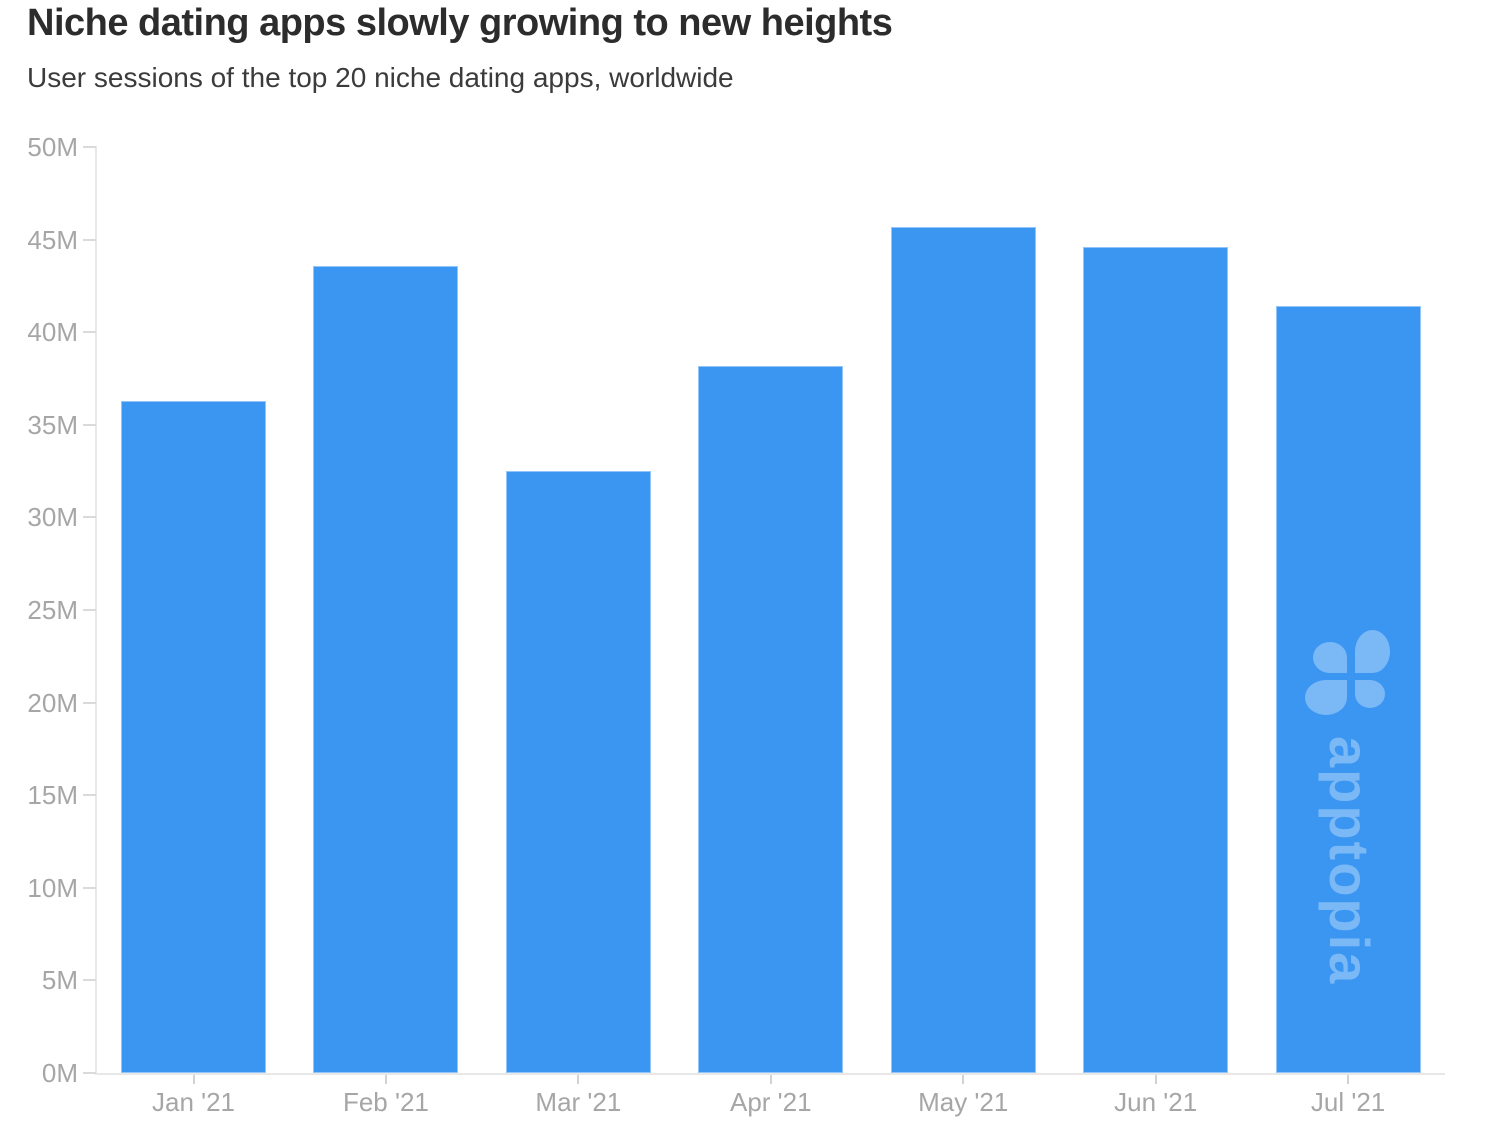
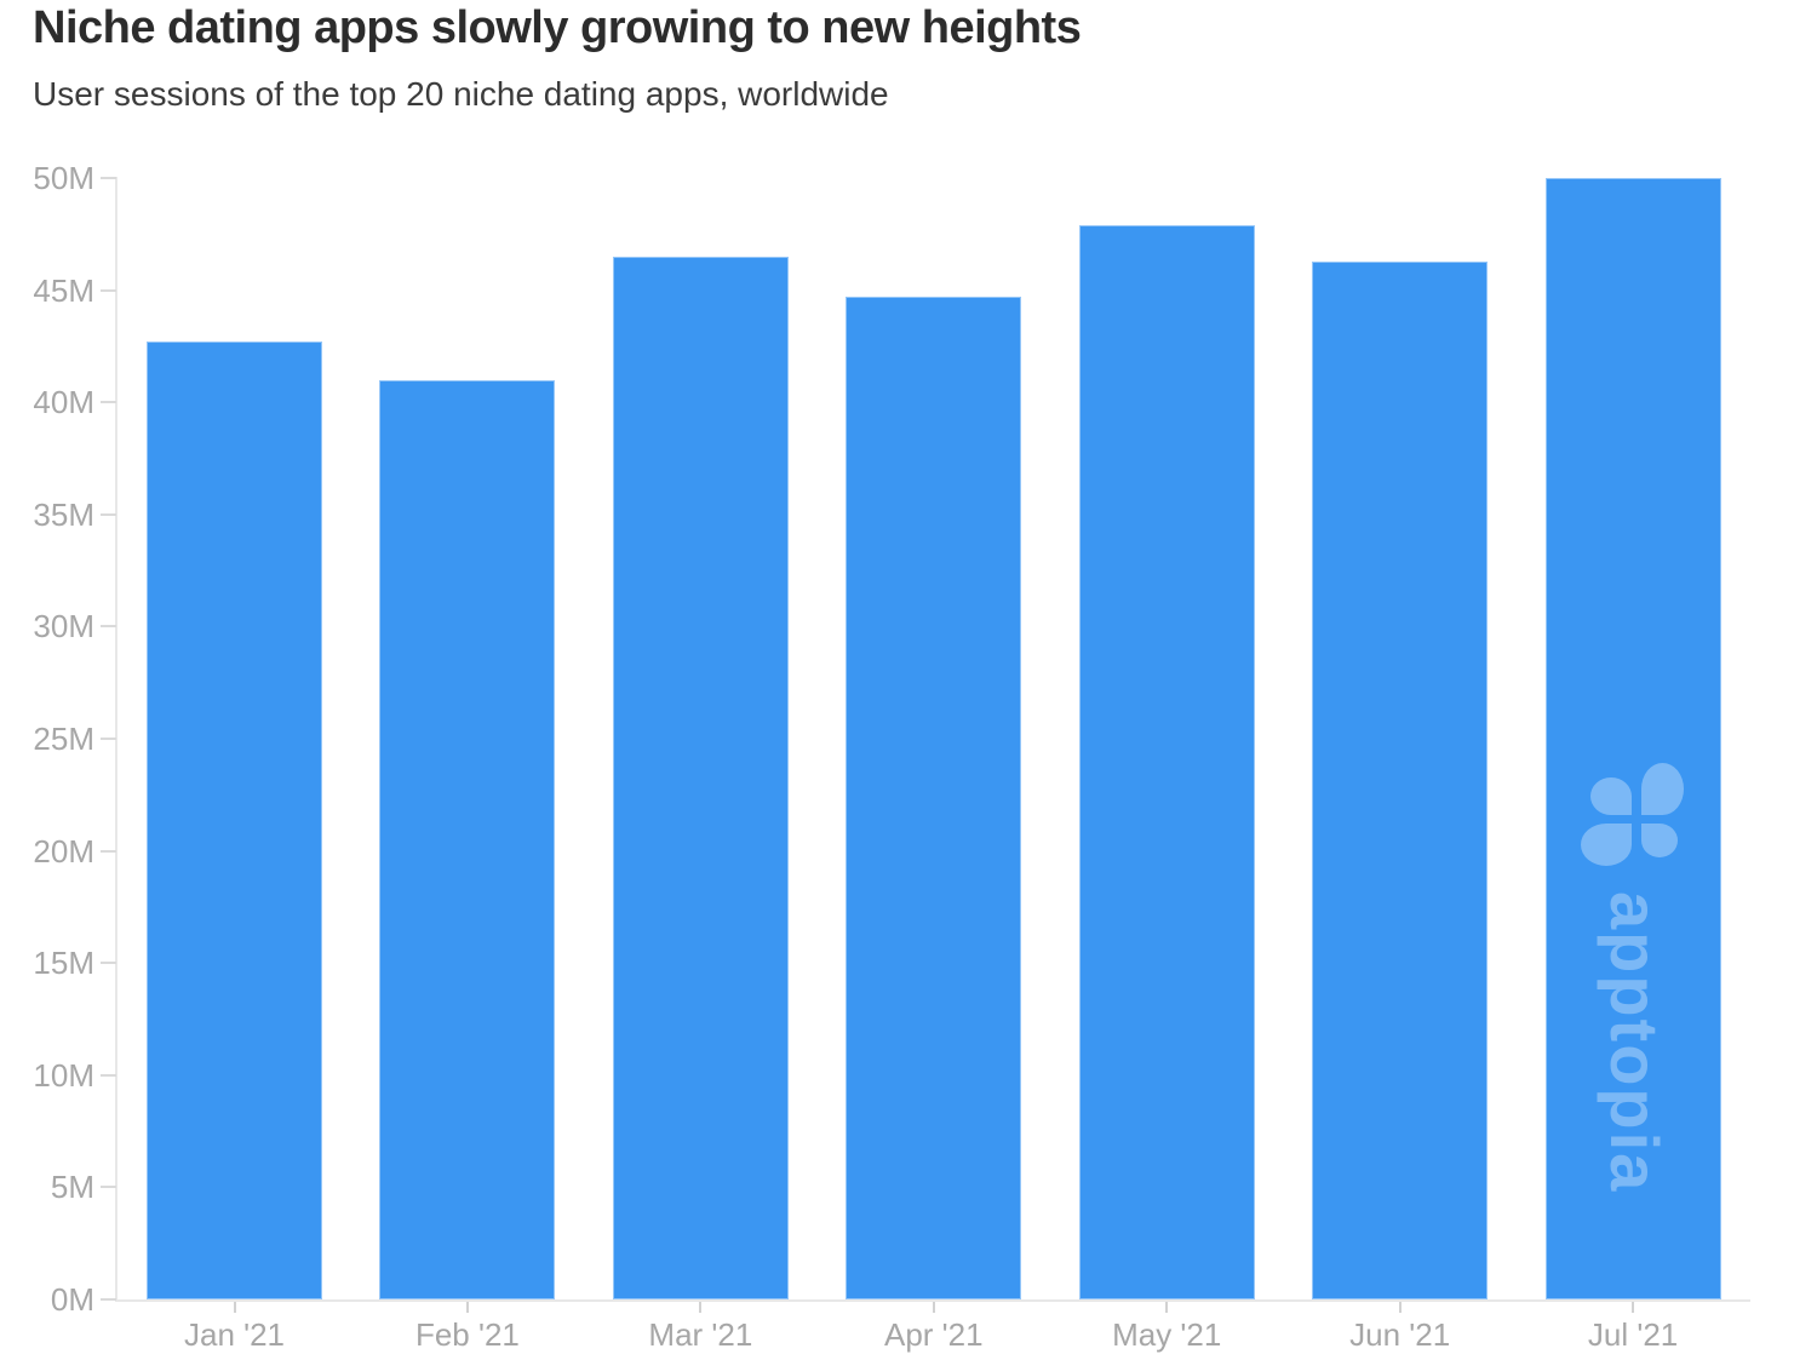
Jan '21: 36.3M -> 42.7M
Feb '21: 43.6M -> 41.0M
Mar '21: 32.5M -> 46.5M
Apr '21: 38.2M -> 44.7M
May '21: 45.7M -> 47.9M
Jun '21: 44.6M -> 46.3M
Jul '21: 41.4M -> 50.0M
